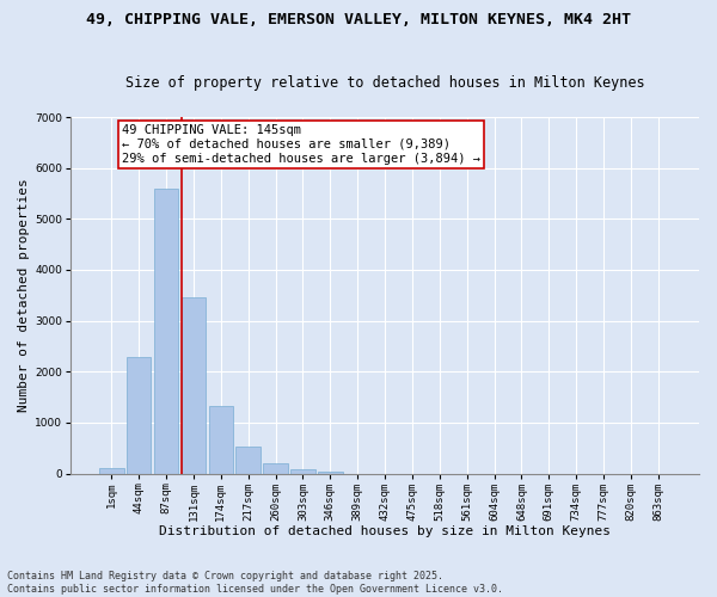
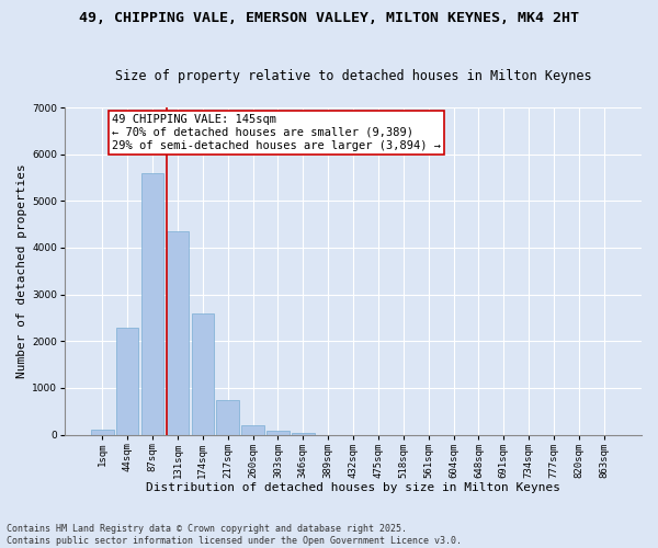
131sqm: 3450 -> 4350
174sqm: 1320 -> 2600
217sqm: 520 -> 750
